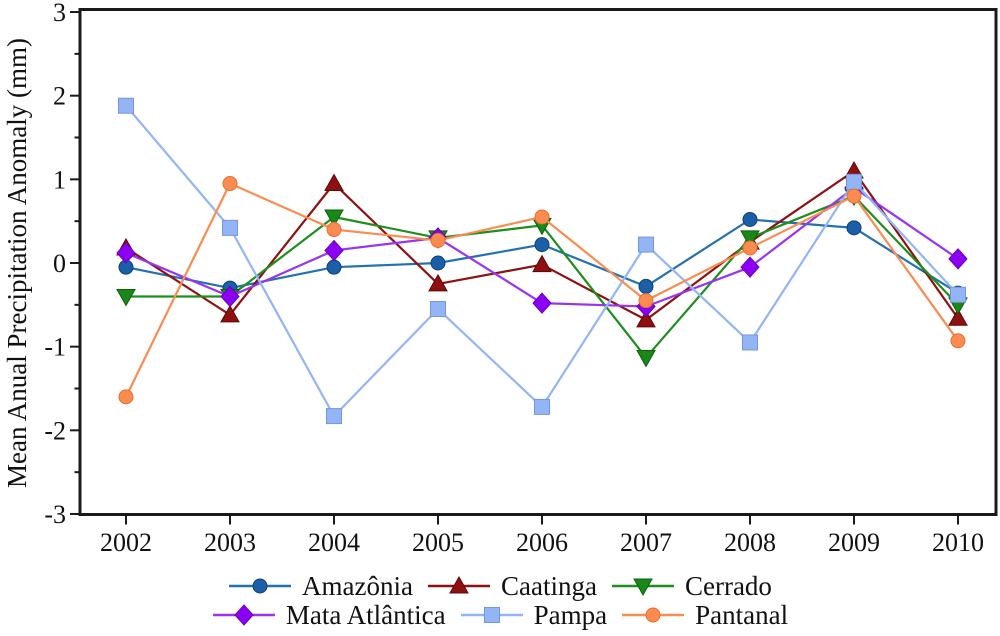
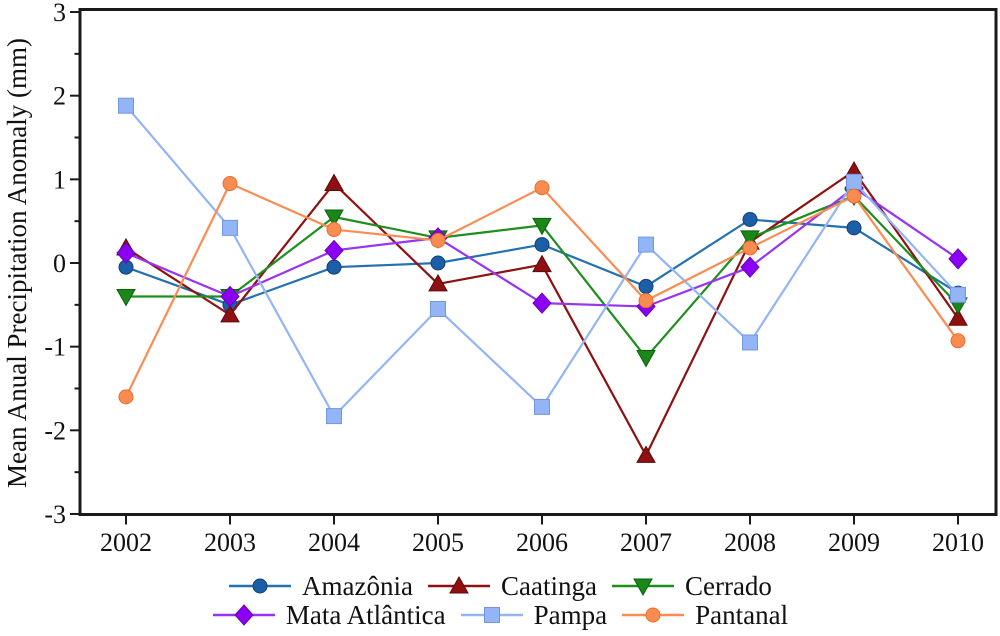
Amazônia/2003: -0.3 -> -0.5
Pantanal/2006: 0.6 -> 0.9
Caatinga/2007: -0.7 -> -2.3
